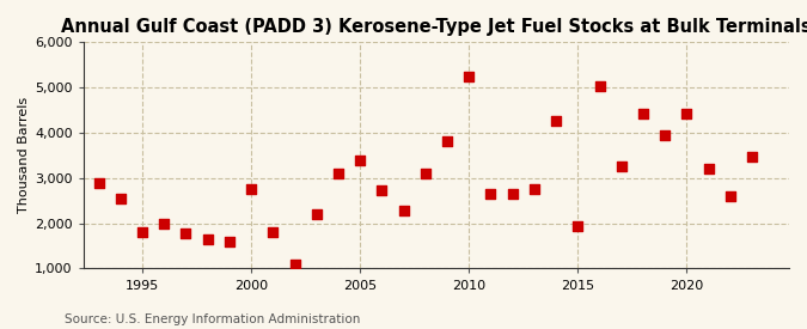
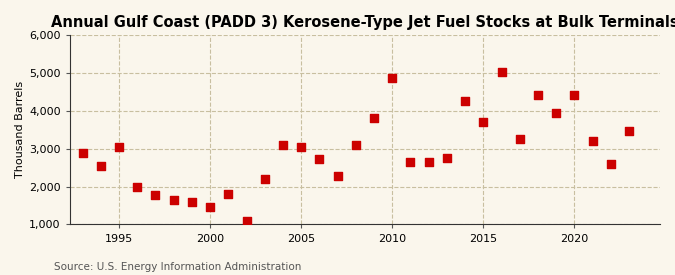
1995: 1,800 -> 3,050
2000: 2,750 -> 1,470
2005: 3,400 -> 3,050
2010: 5,250 -> 4,880
2015: 1,950 -> 3,720
